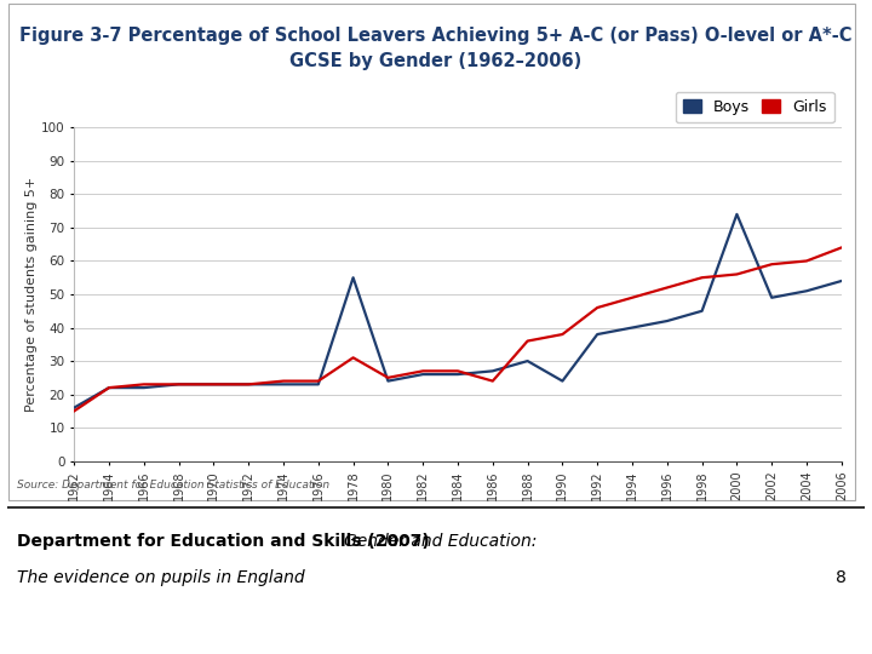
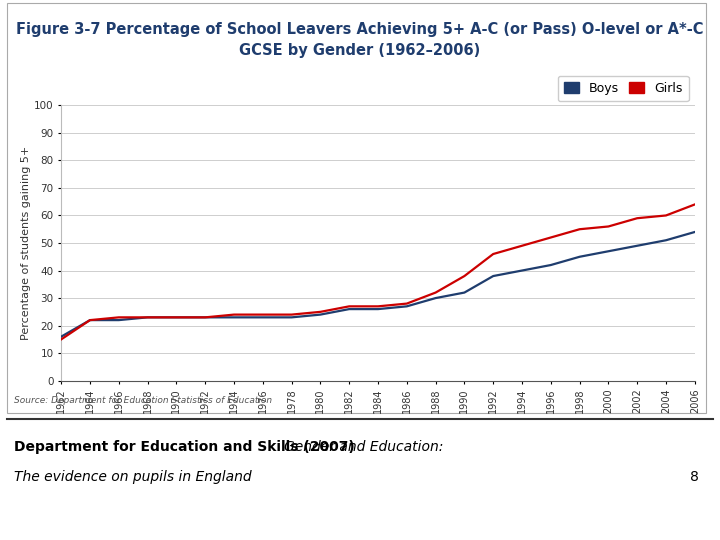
Boys/1978: 55 -> 23
Girls/1978: 31 -> 24
Girls/1986: 24 -> 28
Girls/1988: 36 -> 32
Boys/1990: 24 -> 32
Boys/2000: 74 -> 47
